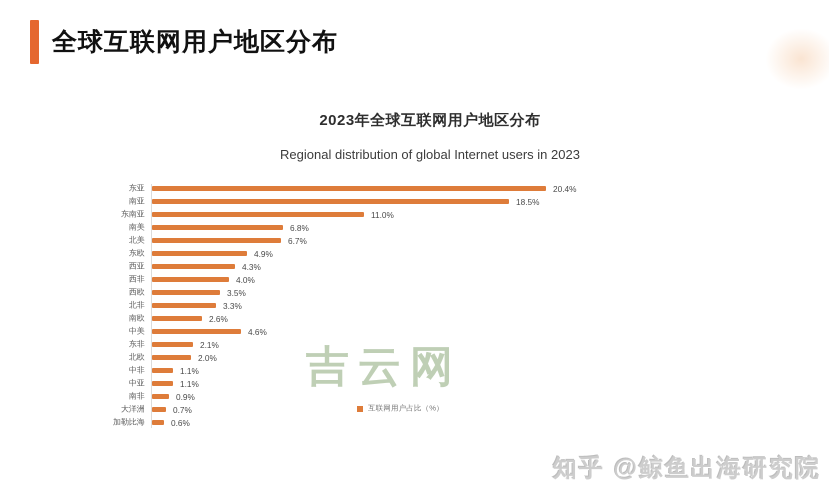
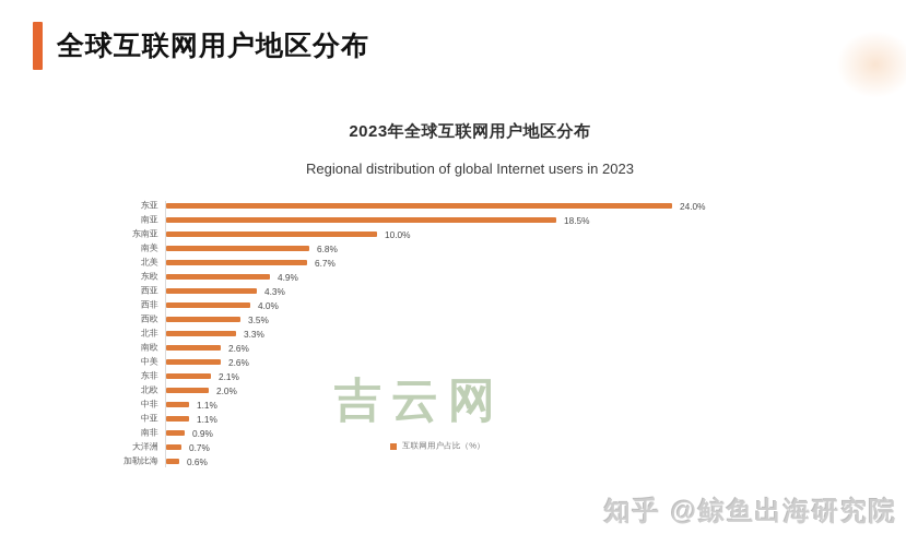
东亚: 20.4% -> 24.0%
东南亚: 11.0% -> 10.0%
中美: 4.6% -> 2.6%
